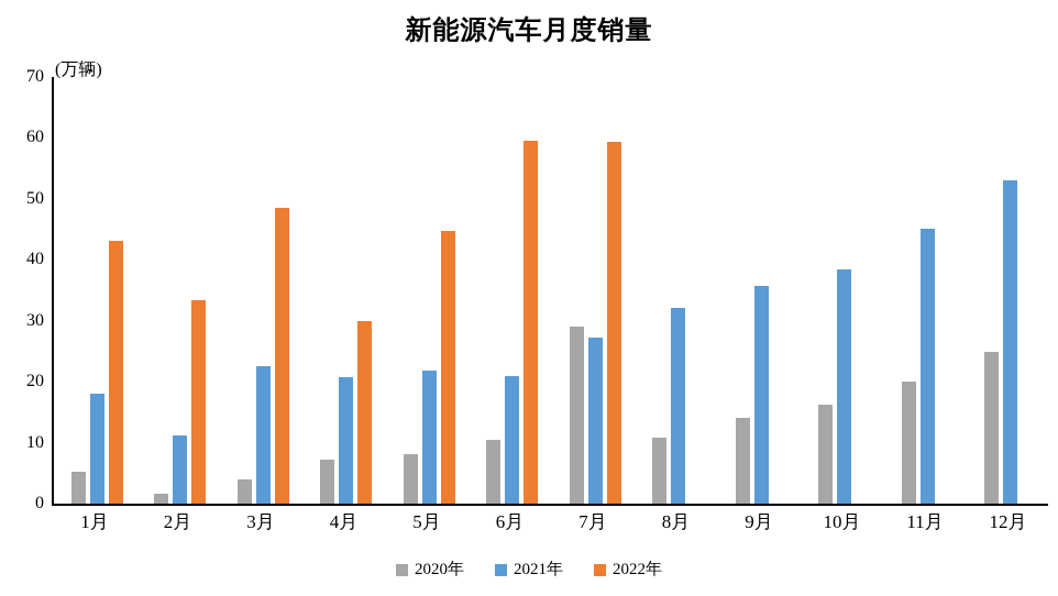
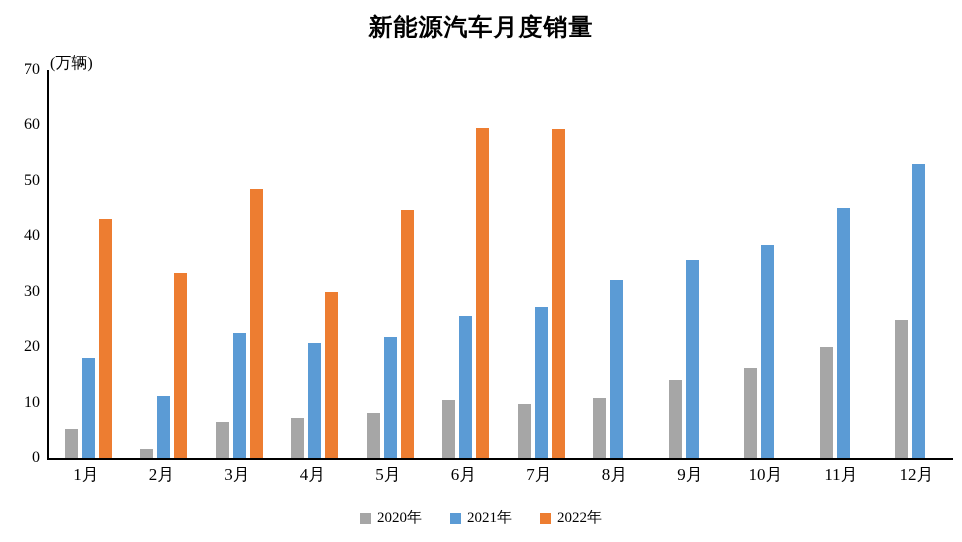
2020年/3月: 4 -> 6
2021年/6月: 21 -> 26
2020年/7月: 29 -> 10
